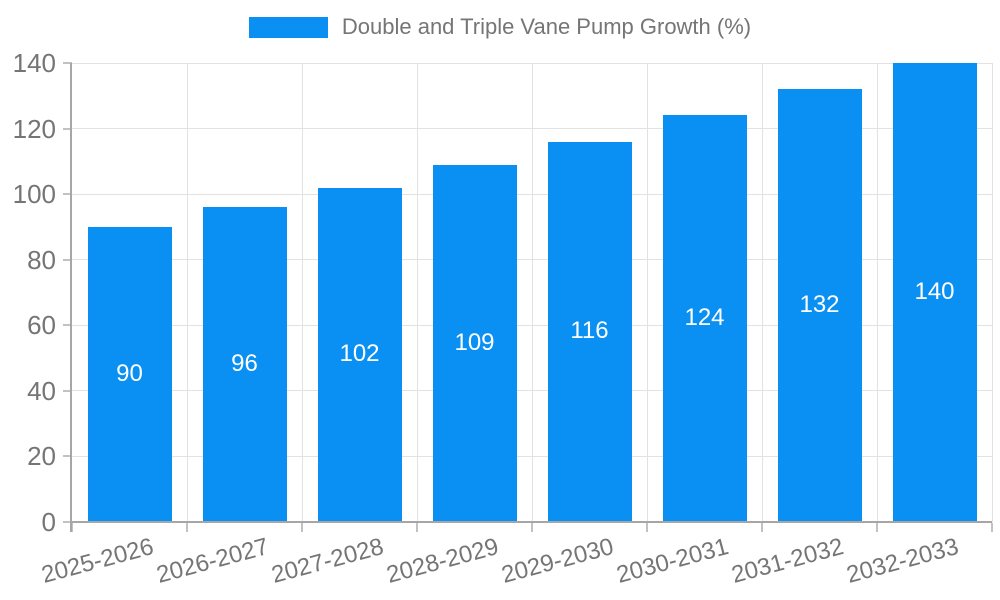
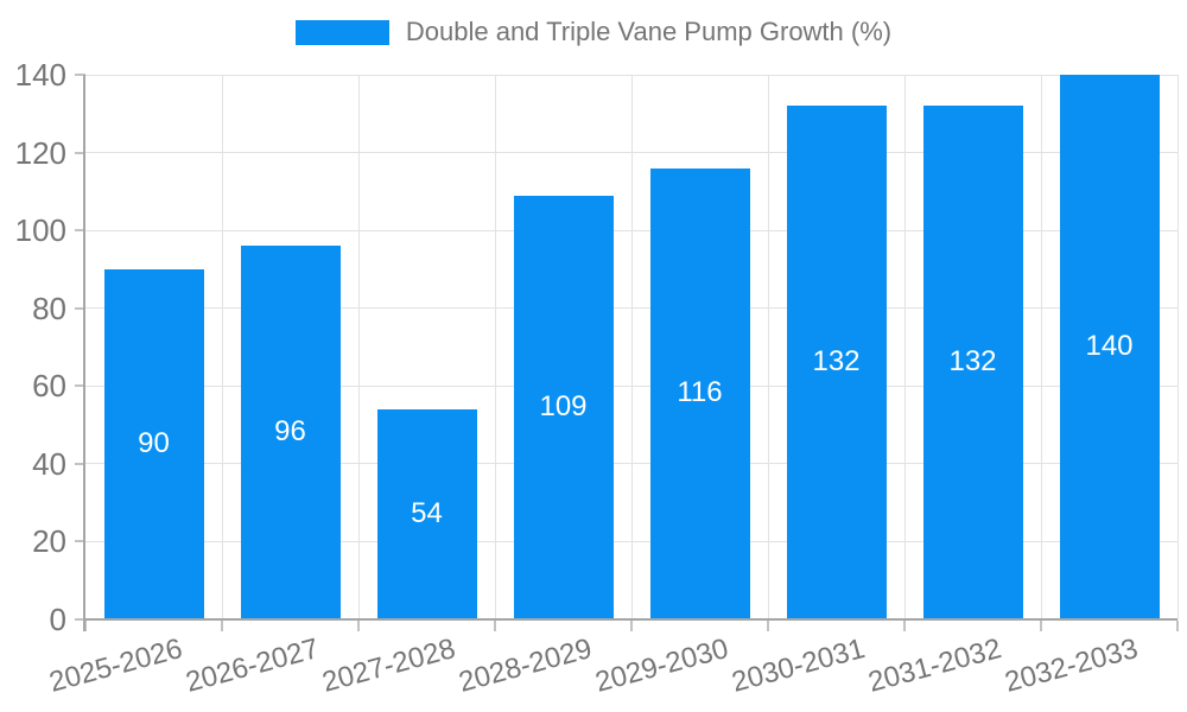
2027-2028: 102 -> 54
2030-2031: 124 -> 132
